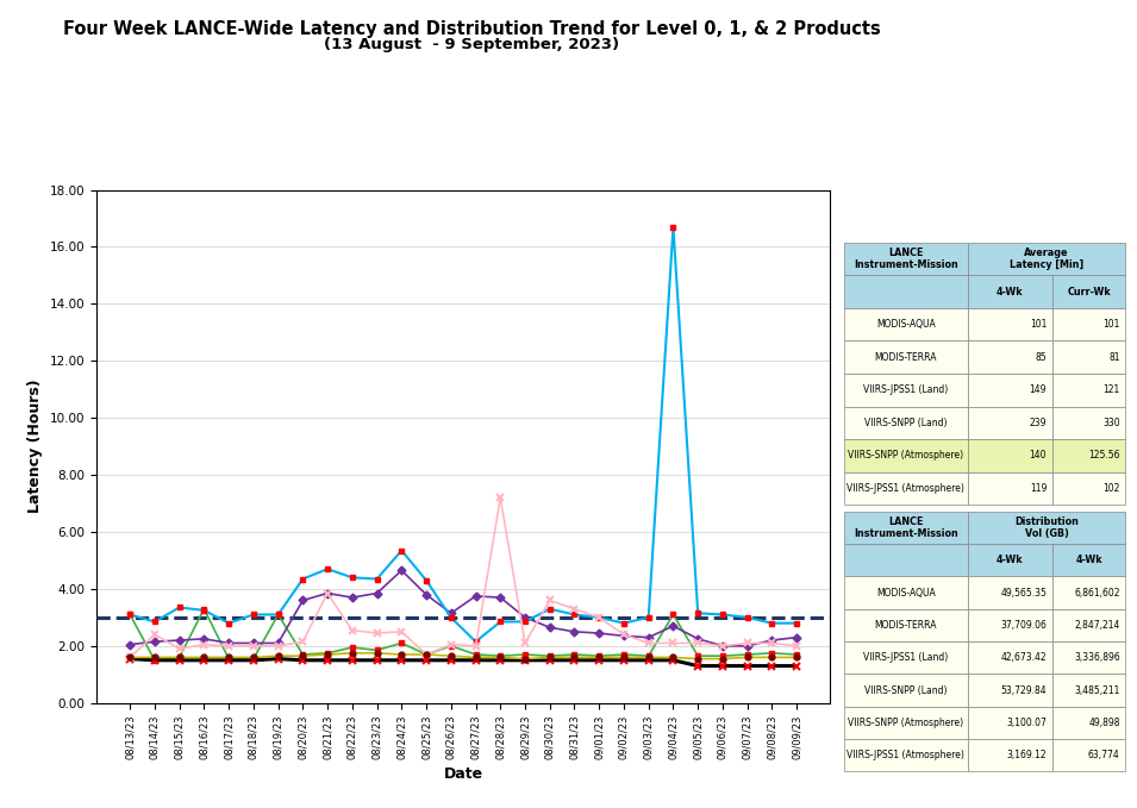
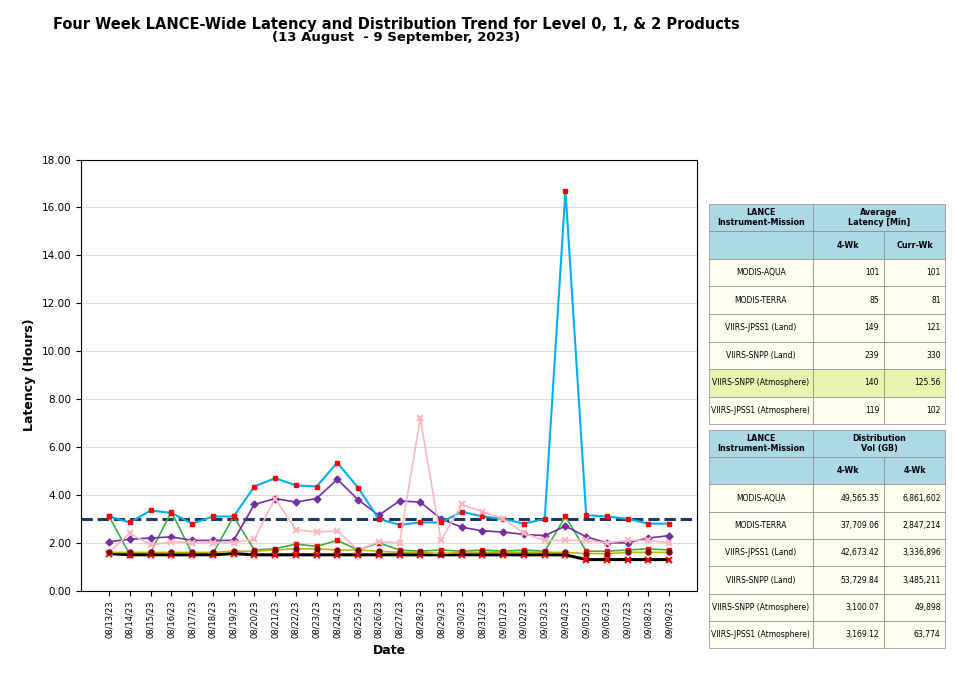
VIIRS-SNPP (Land)/08/27/23: 2.15 -> 2.75
